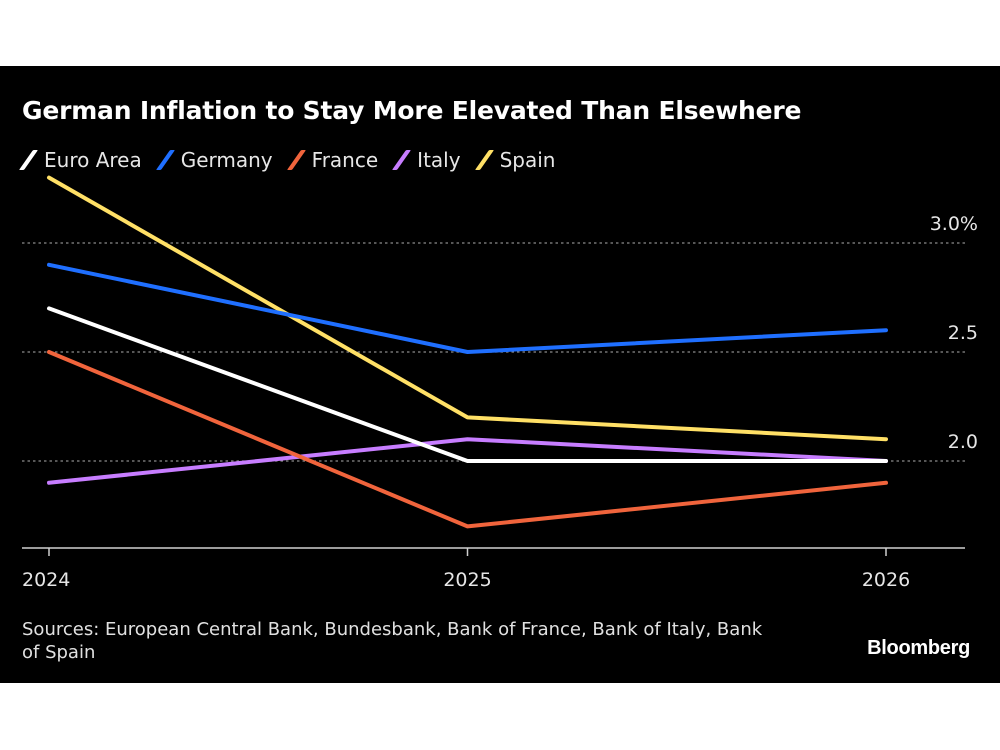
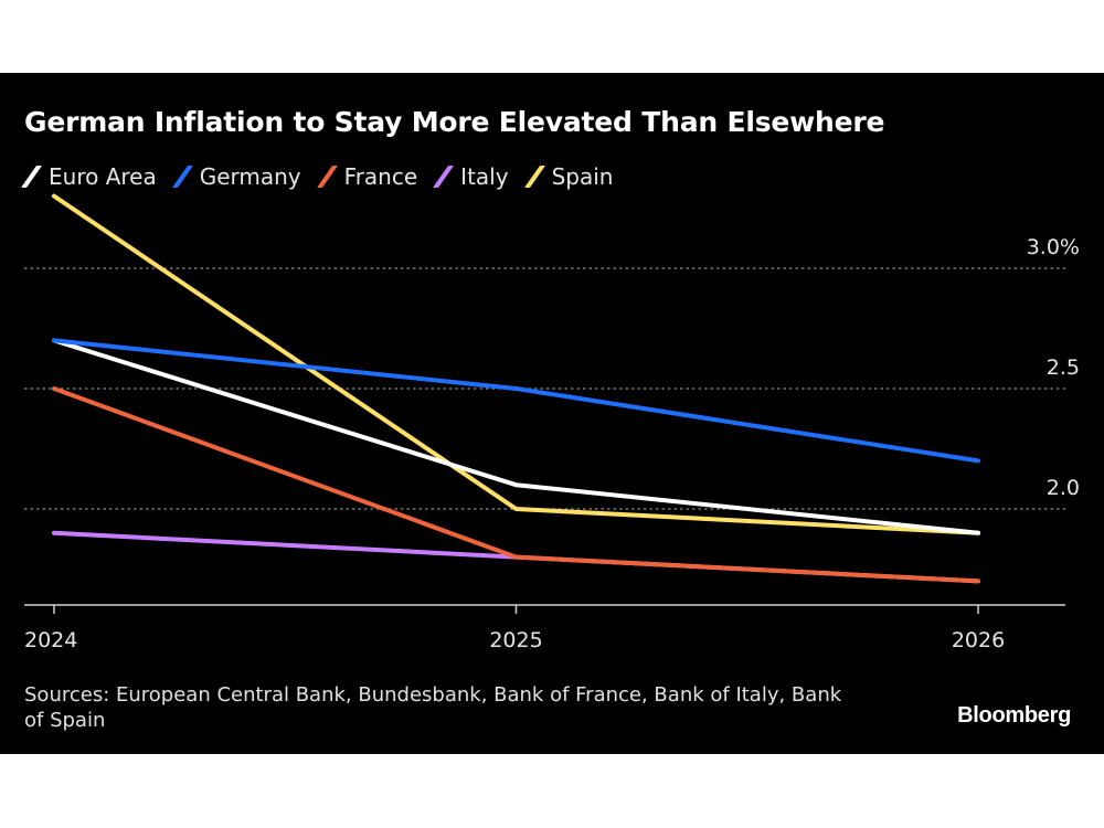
Germany/2024: 2.9% -> 2.7%
Italy/2025: 2.1% -> 1.8%
France/2025: 1.7% -> 1.8%
Spain/2025: 2.2% -> 2.0%
Euro Area/2025: 2.0% -> 2.1%
Italy/2026: 2.0% -> 1.7%
France/2026: 1.9% -> 1.7%
Spain/2026: 2.1% -> 1.9%
Euro Area/2026: 2.0% -> 1.9%
Germany/2026: 2.6% -> 2.2%
